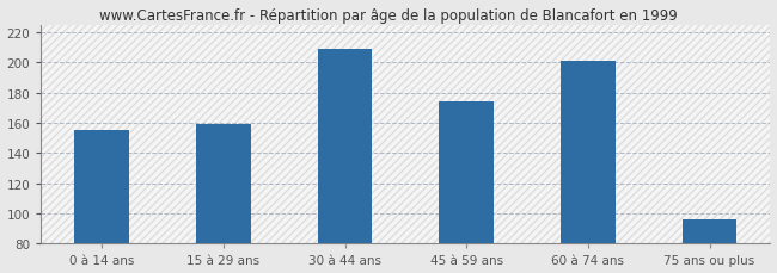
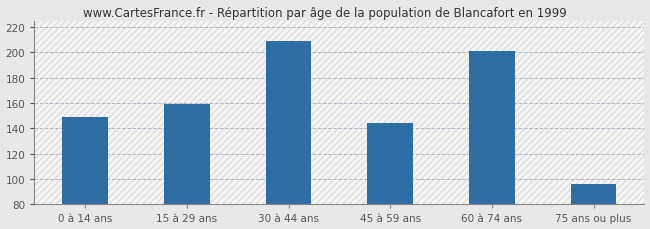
0 à 14 ans: 155 -> 149
45 à 59 ans: 174 -> 144
